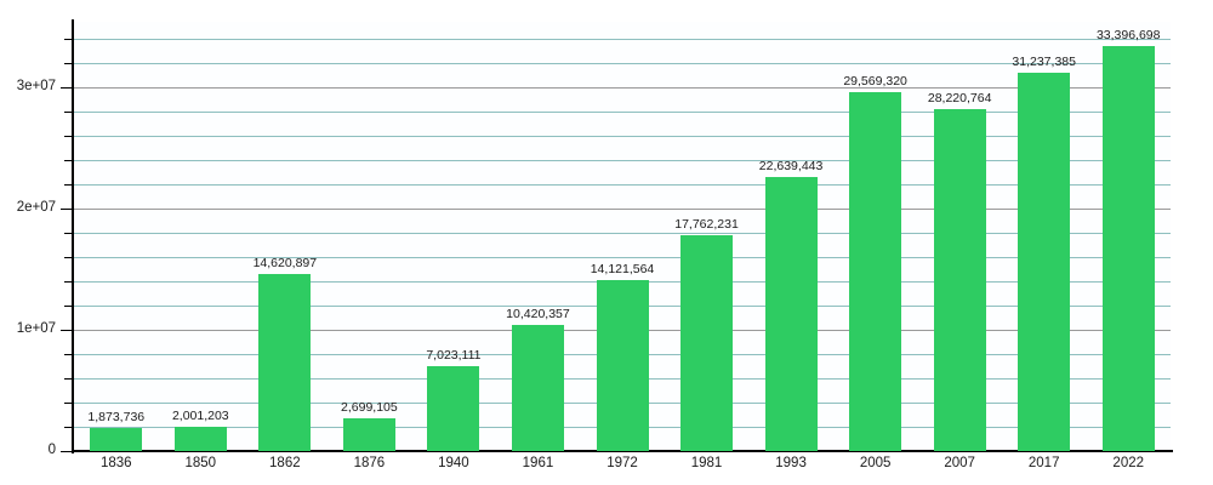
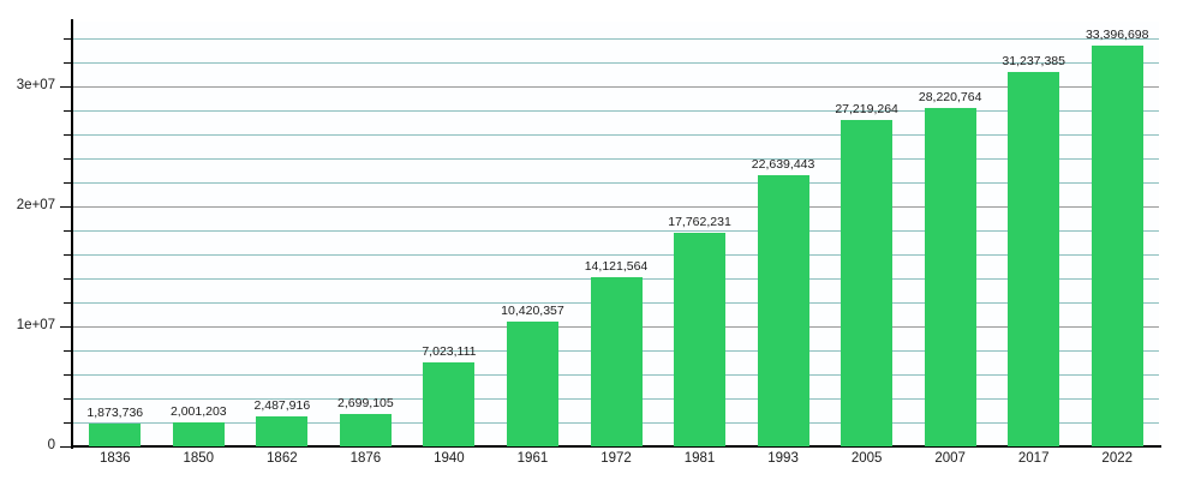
1862: 14,620,897 -> 2,487,916
2005: 29,569,320 -> 27,219,264
